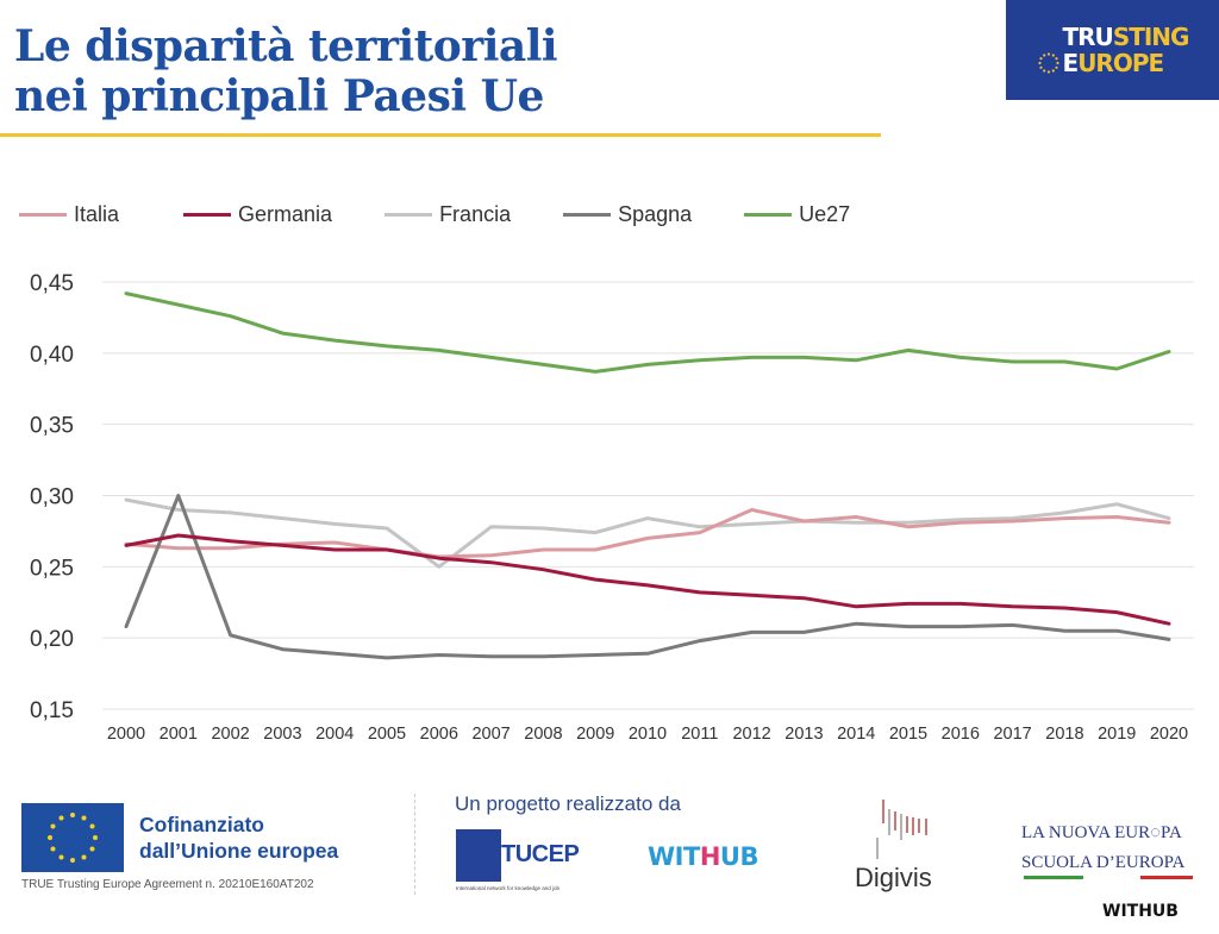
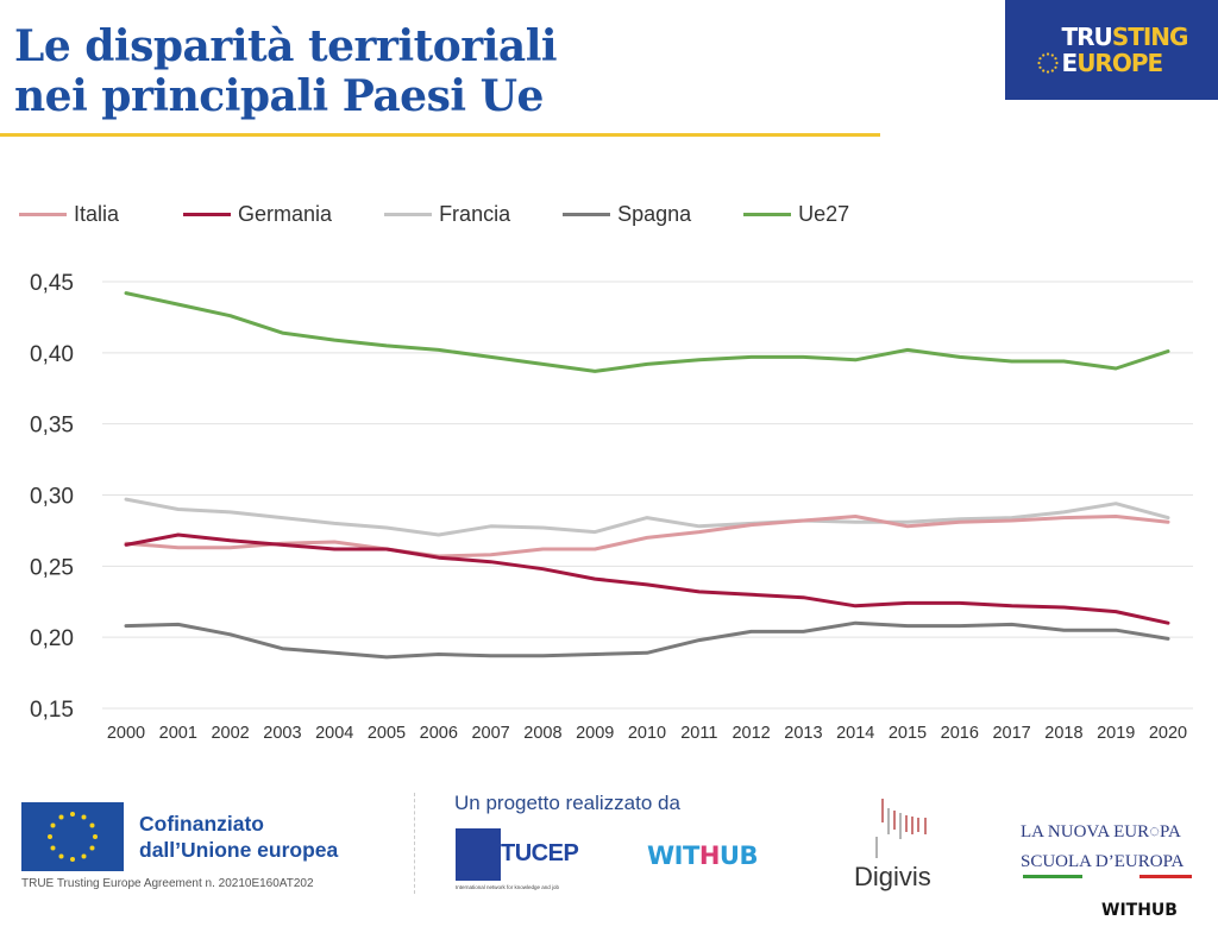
Spagna/2001: 0,30 -> 0,21
Francia/2006: 0,25 -> 0,27
Italia/2012: 0,29 -> 0,28
